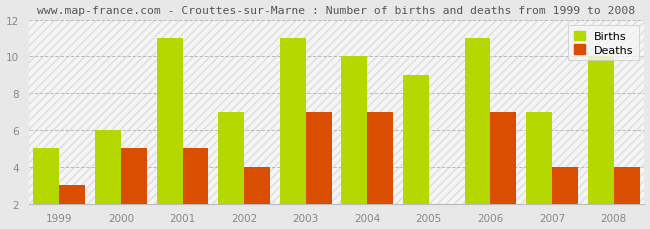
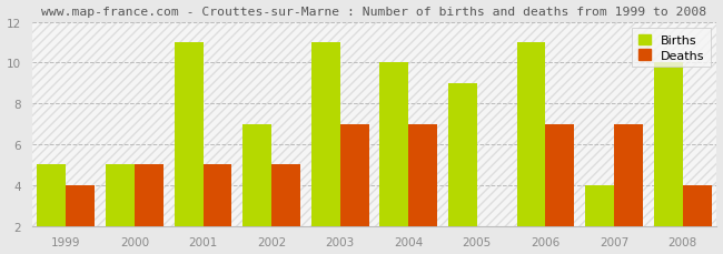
Deaths/1999: 3 -> 4
Births/2000: 6 -> 5
Deaths/2002: 4 -> 5
Births/2007: 7 -> 4
Deaths/2007: 4 -> 7
